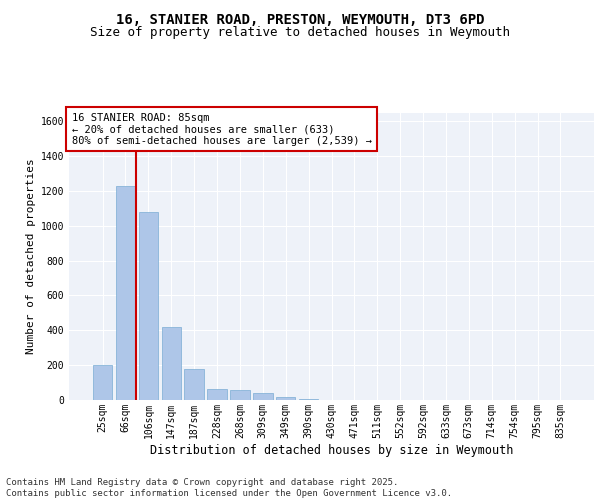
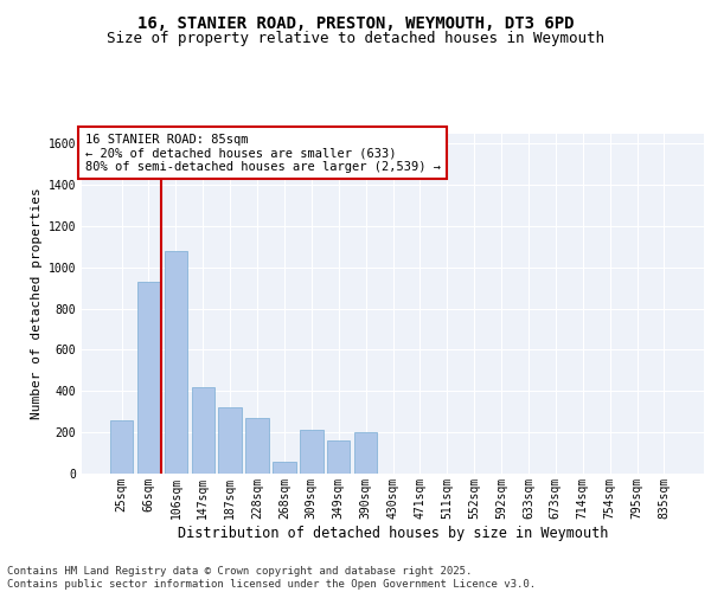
25sqm: 200 -> 260
66sqm: 1230 -> 930
187sqm: 180 -> 320
228sqm: 60 -> 270
309sqm: 40 -> 210
349sqm: 20 -> 160
390sqm: 0 -> 200
